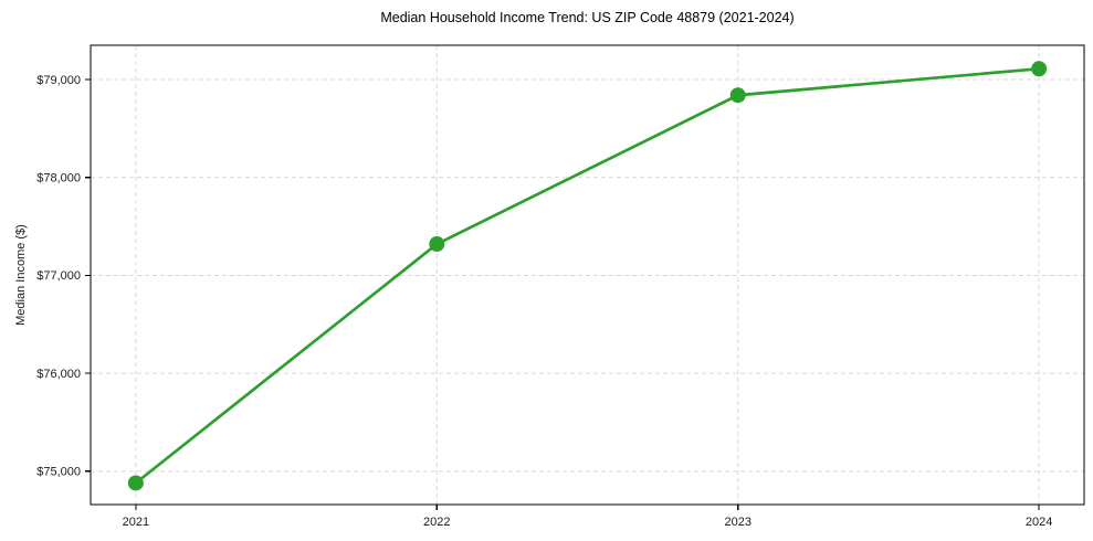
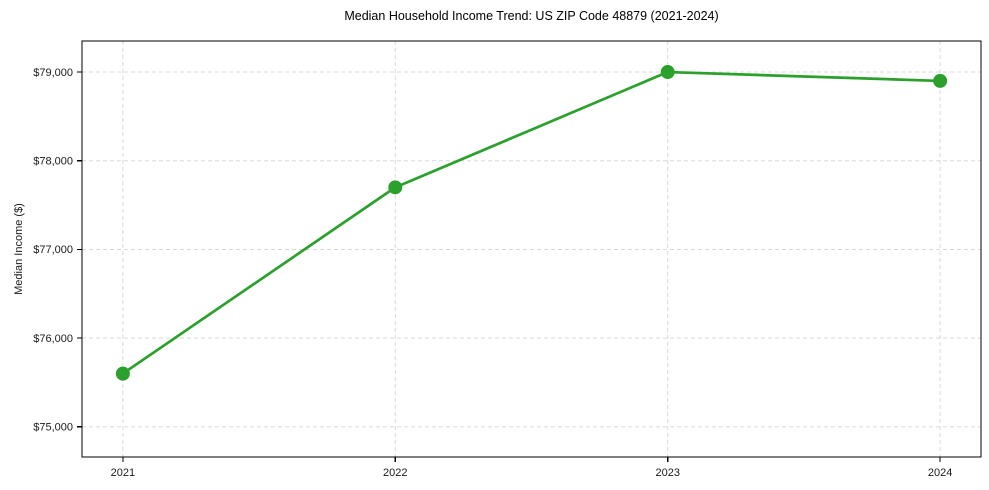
2021: $74900 -> $75600
2022: $77300 -> $77700
2023: $78800 -> $79000
2024: $79100 -> $78900
